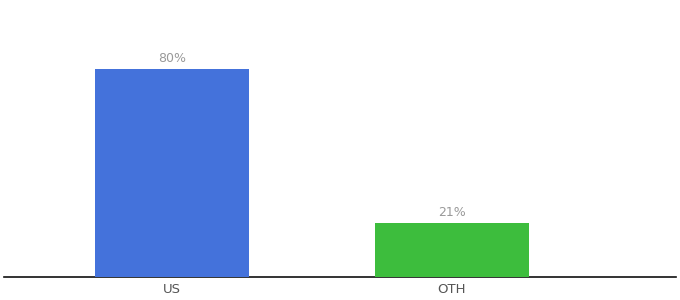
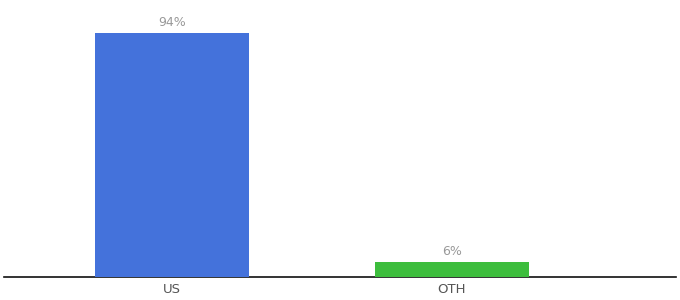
US: 80% -> 94%
OTH: 21% -> 6%
